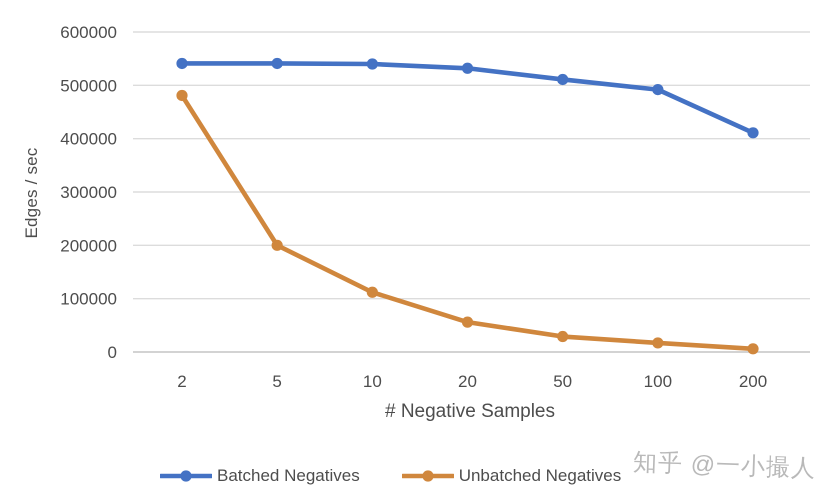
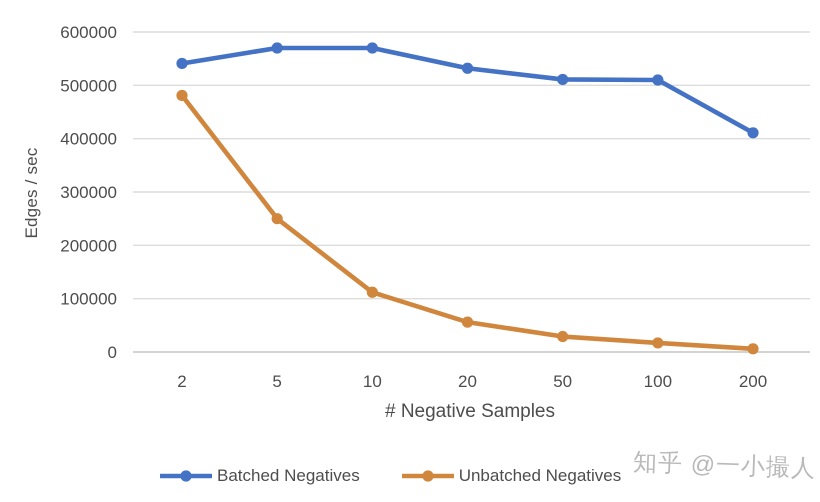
Batched Negatives/5: 540000 -> 570000
Unbatched Negatives/5: 200000 -> 250000
Batched Negatives/10: 540000 -> 570000
Batched Negatives/100: 490000 -> 510000
